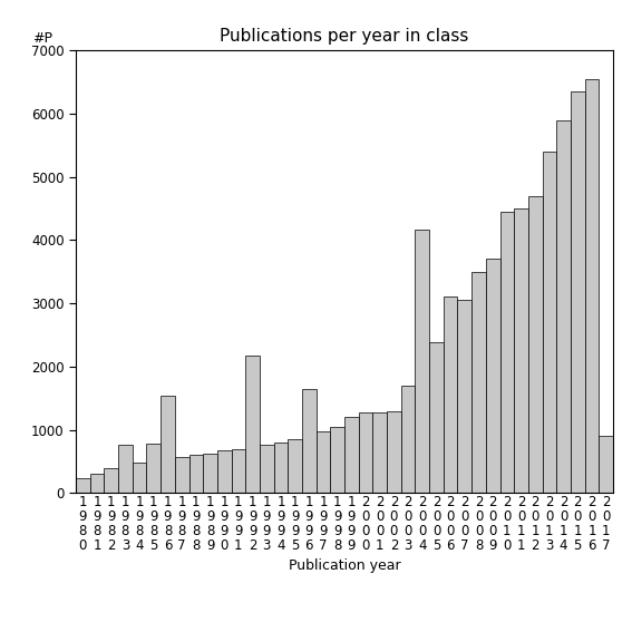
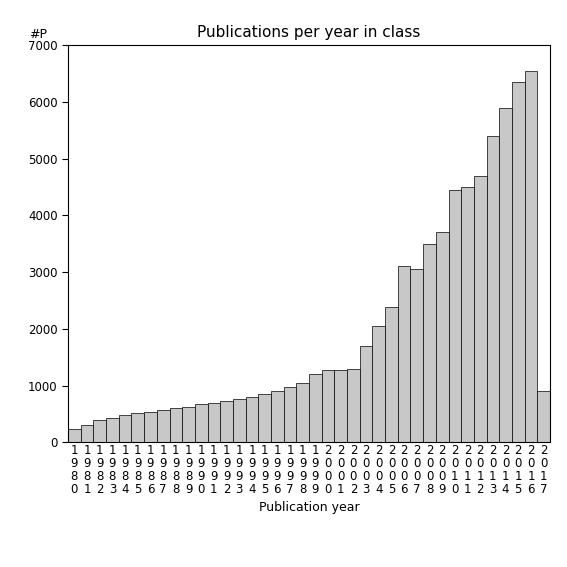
1 9 8 3: 760 -> 430
1 9 8 5: 780 -> 510
1 9 8 6: 1540 -> 540
1 9 9 2: 2180 -> 730
1 9 9 6: 1640 -> 900
2 0 0 4: 4160 -> 2050
